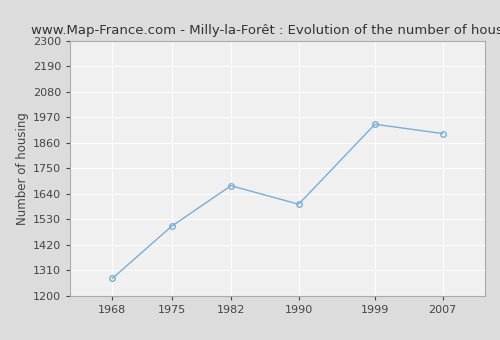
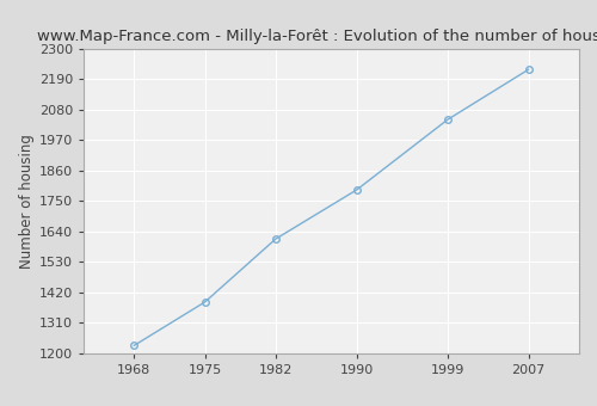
1968: 1275 -> 1228
1975: 1500 -> 1385
1982: 1675 -> 1613
1990: 1595 -> 1790
1999: 1940 -> 2044
2007: 1900 -> 2225
